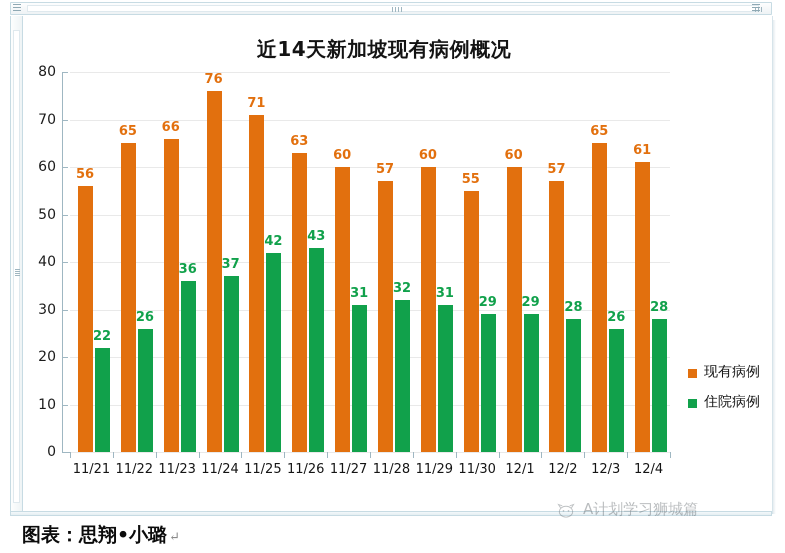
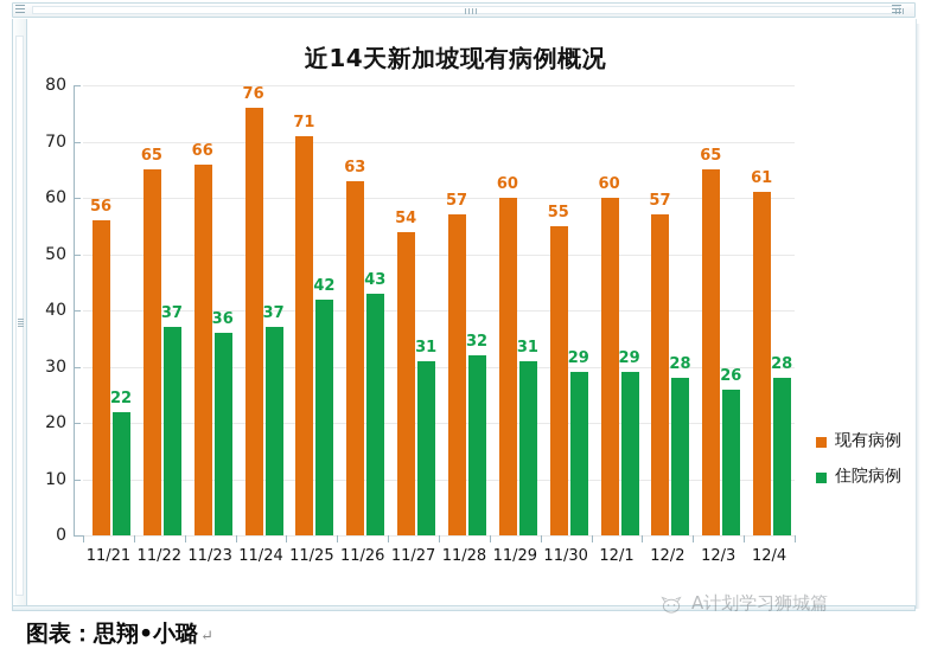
住院病例/11/22: 26 -> 37
现有病例/11/27: 60 -> 54
